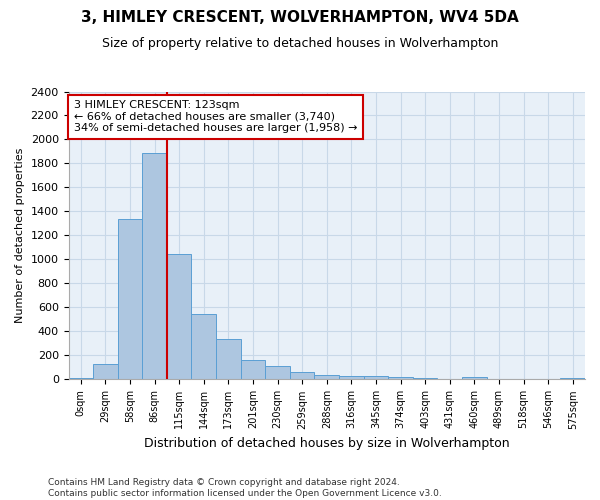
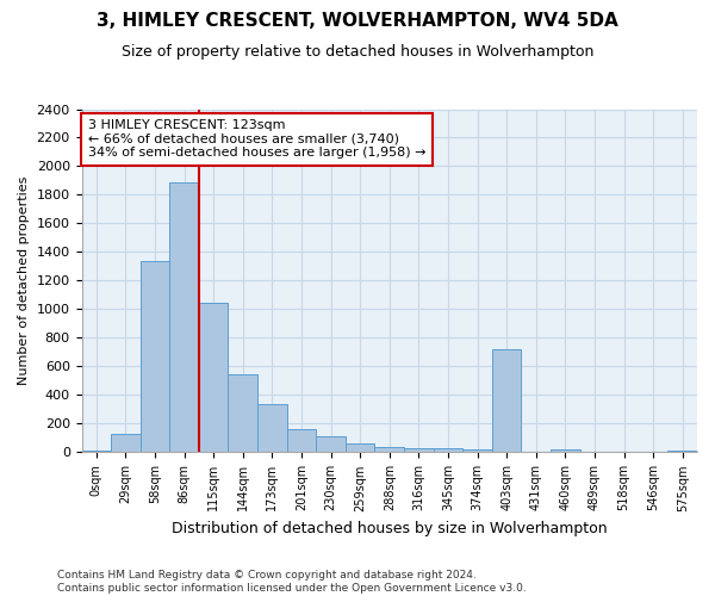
403sqm: 10 -> 720
